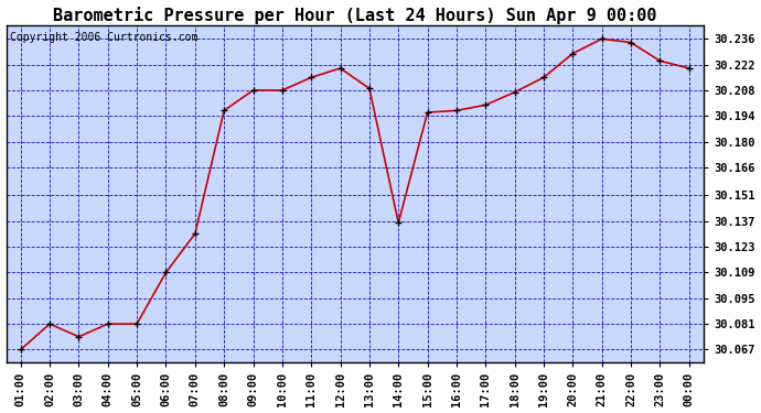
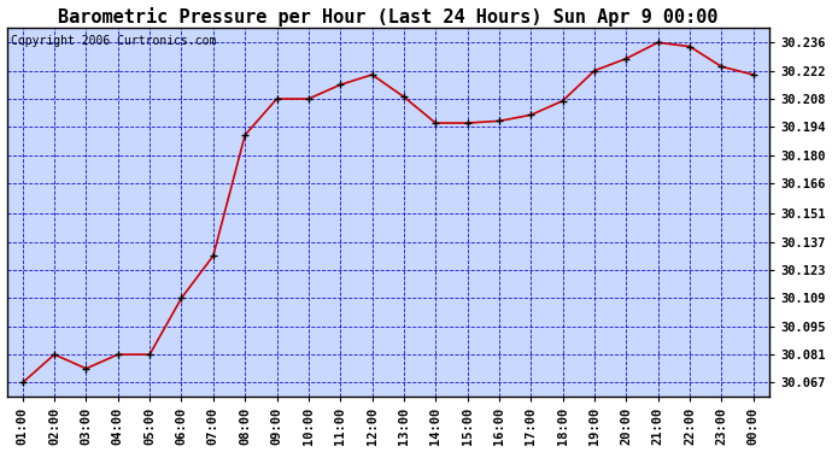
08:00: 30.197 -> 30.190
14:00: 30.136 -> 30.196
19:00: 30.215 -> 30.222
